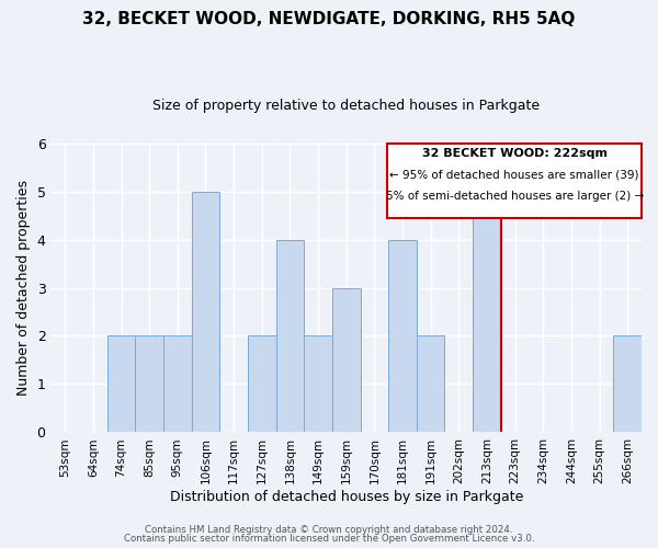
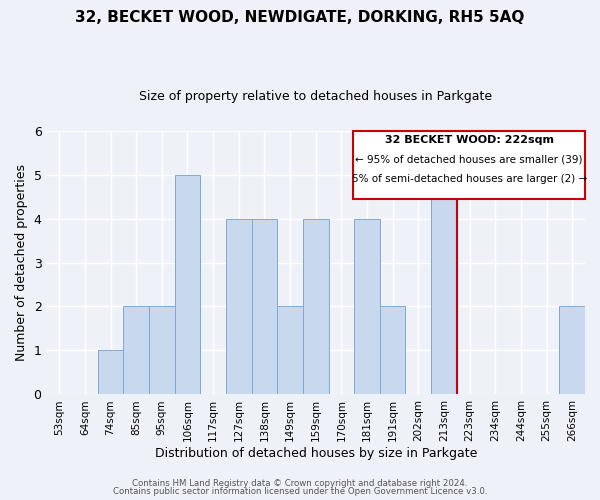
74sqm: 2 -> 1
127sqm: 2 -> 4
159sqm: 3 -> 4
